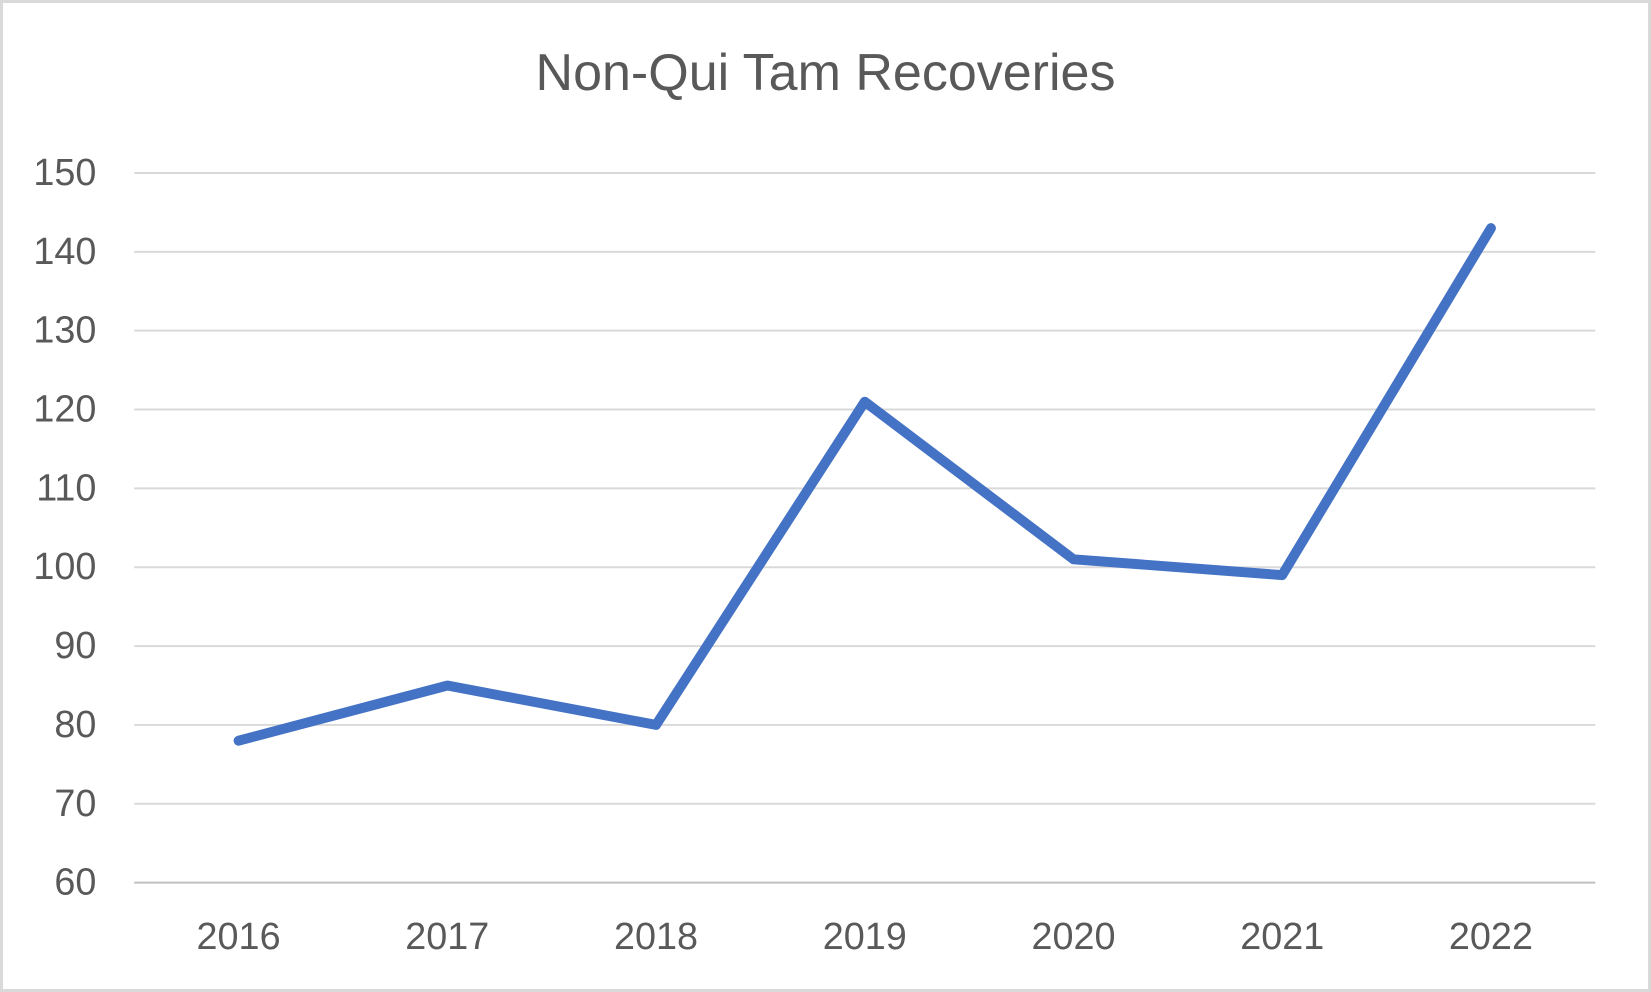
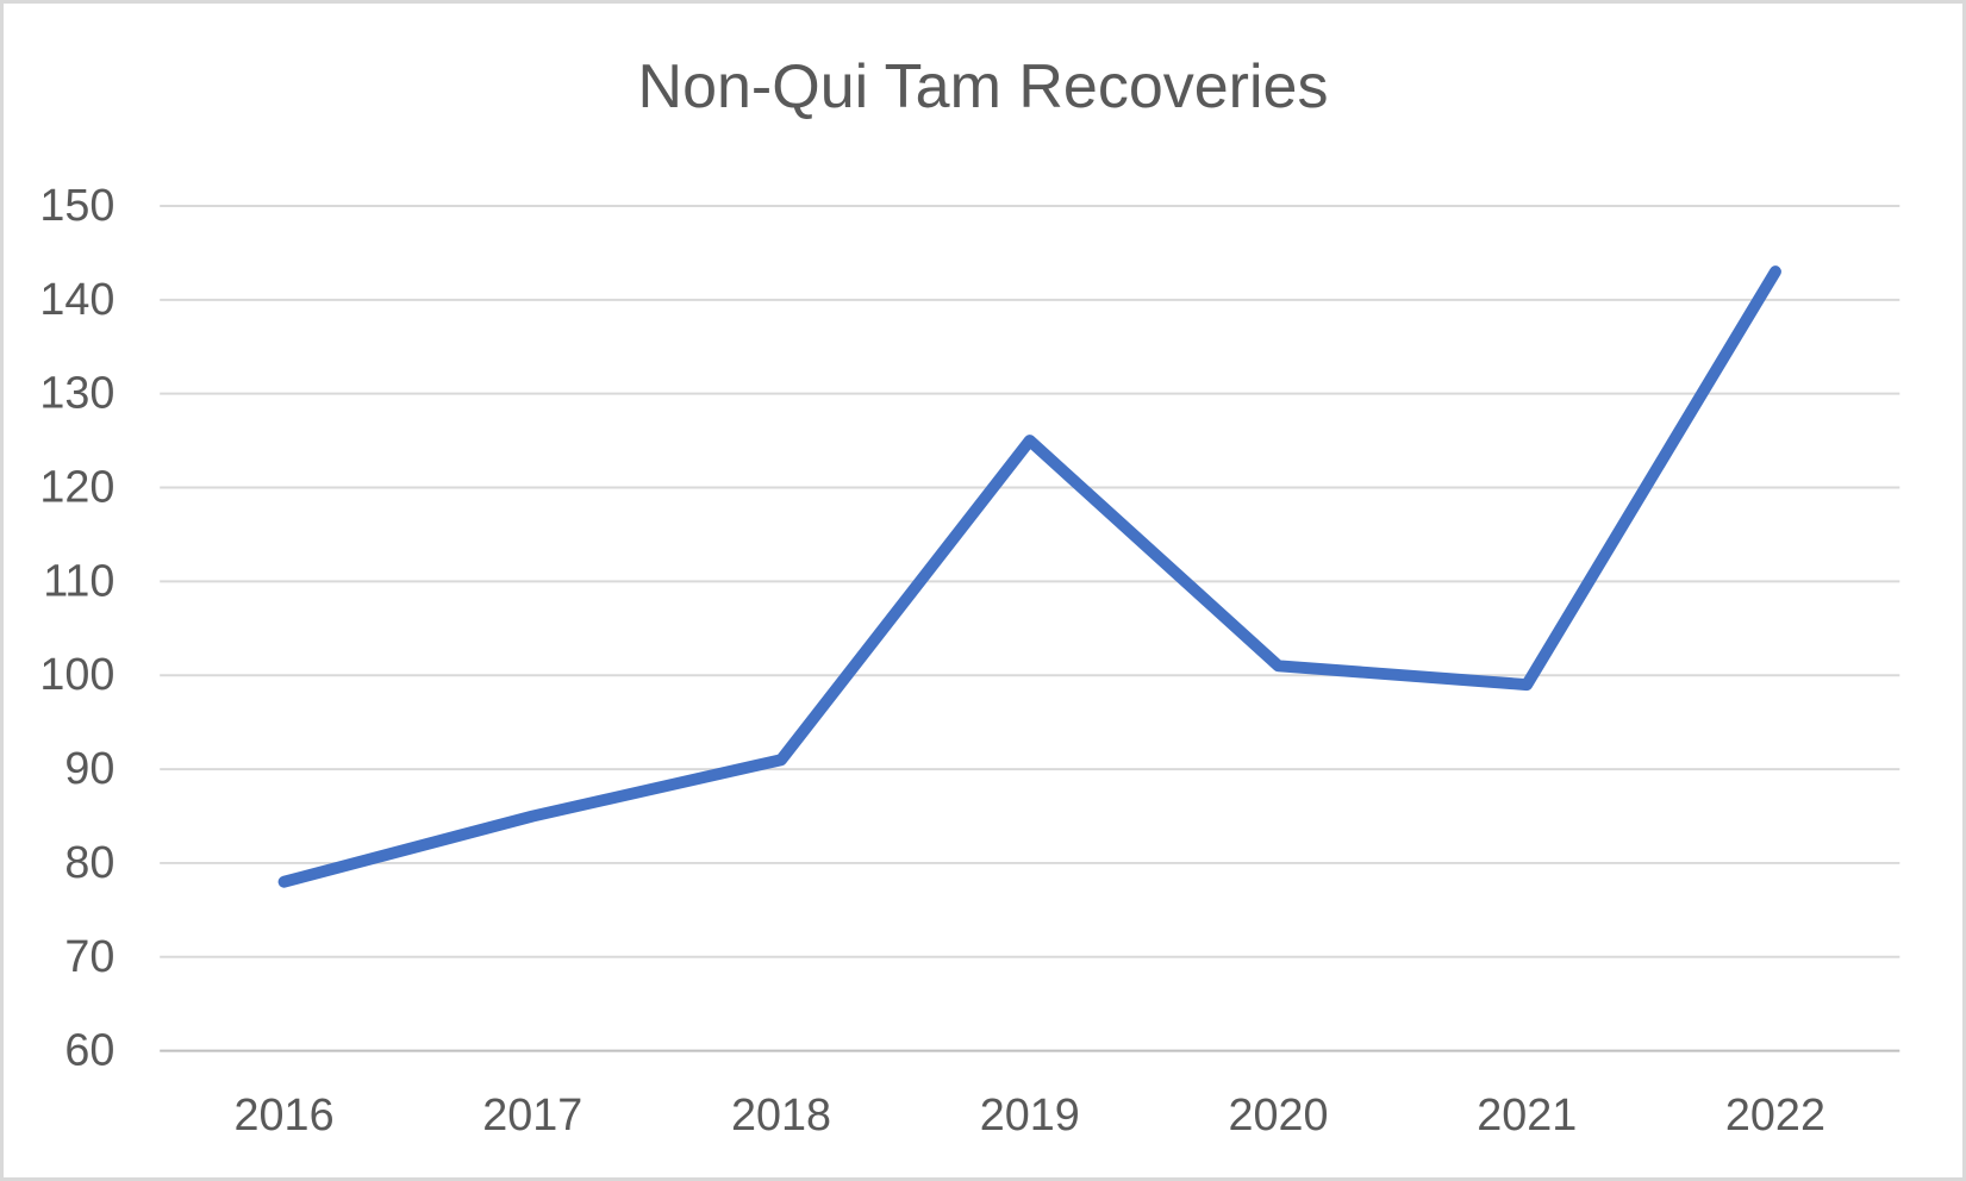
2018: 80 -> 91
2019: 121 -> 125
